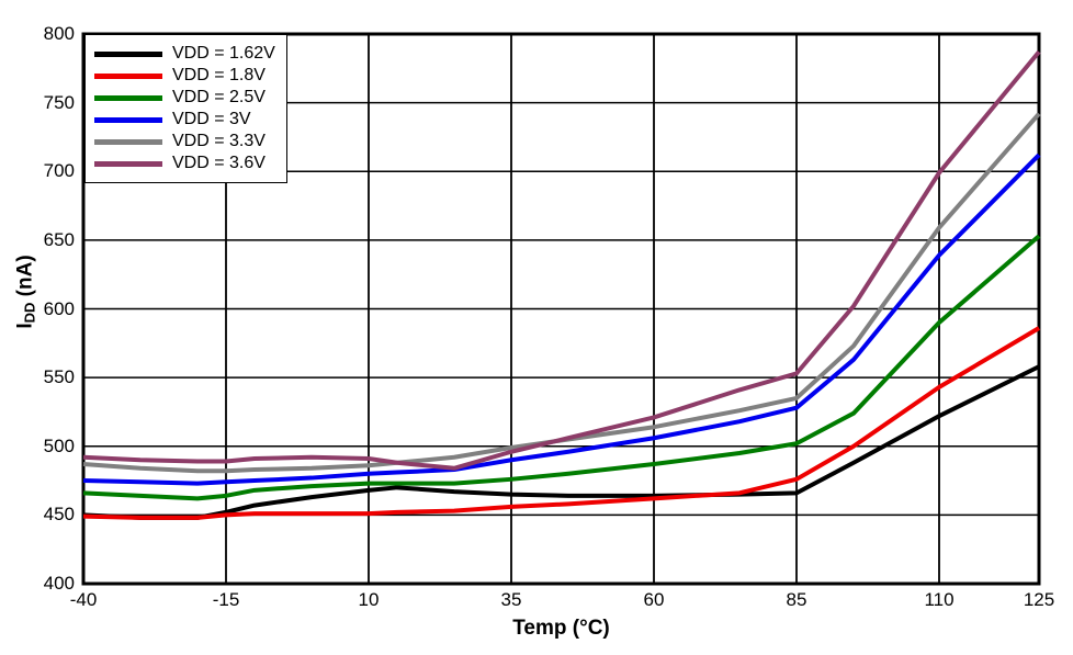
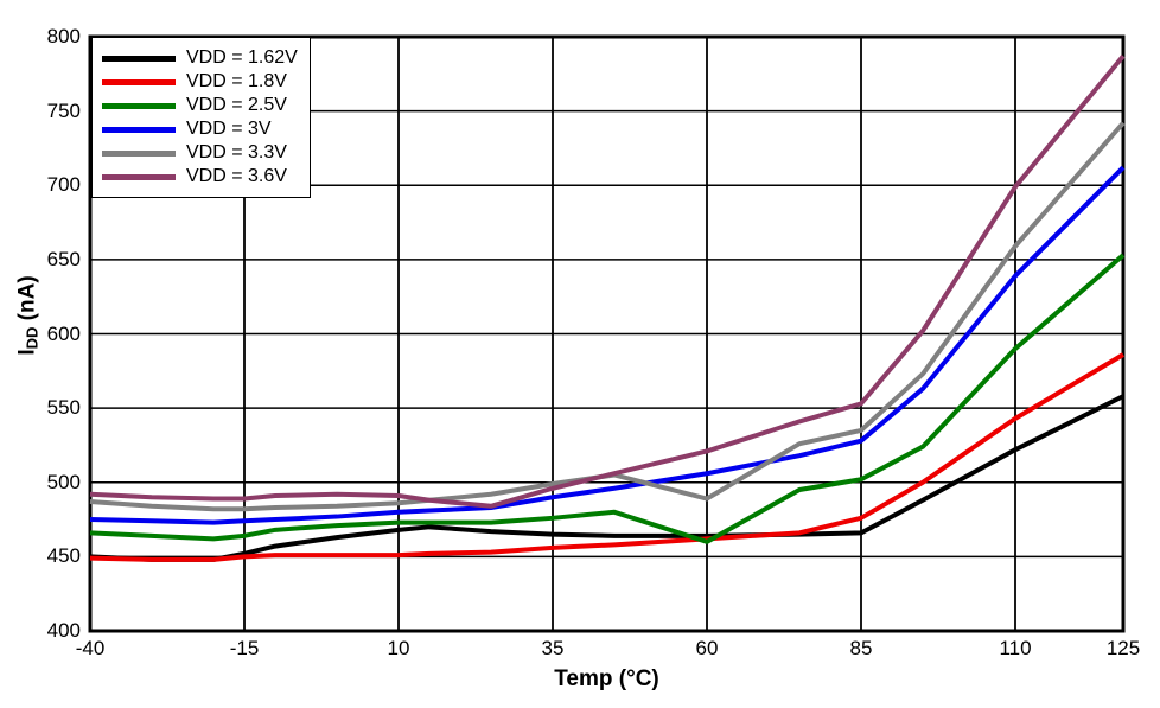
VDD = 2.5V/60: 487 -> 460
VDD = 3.3V/60: 514 -> 489
